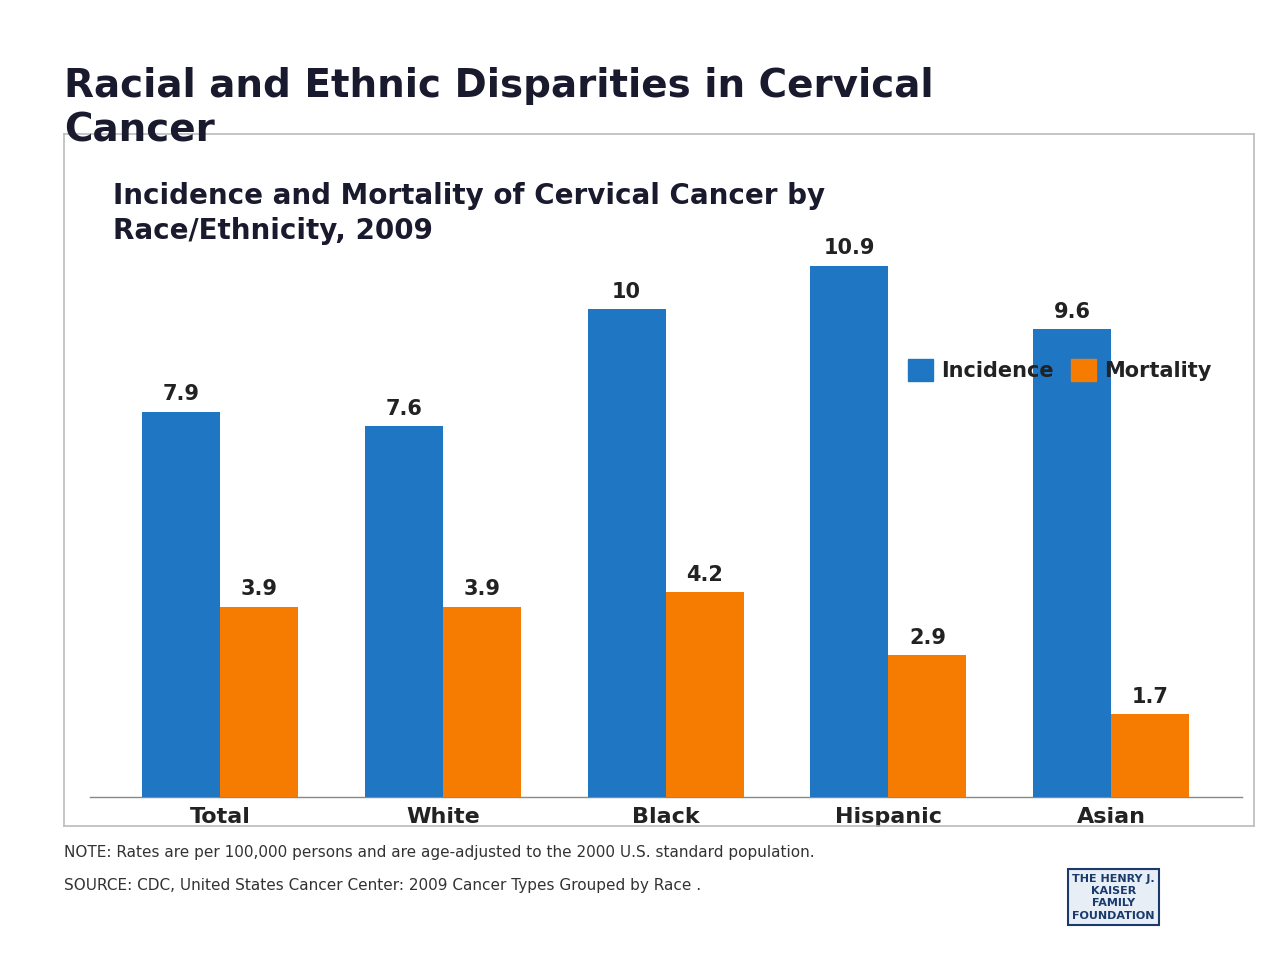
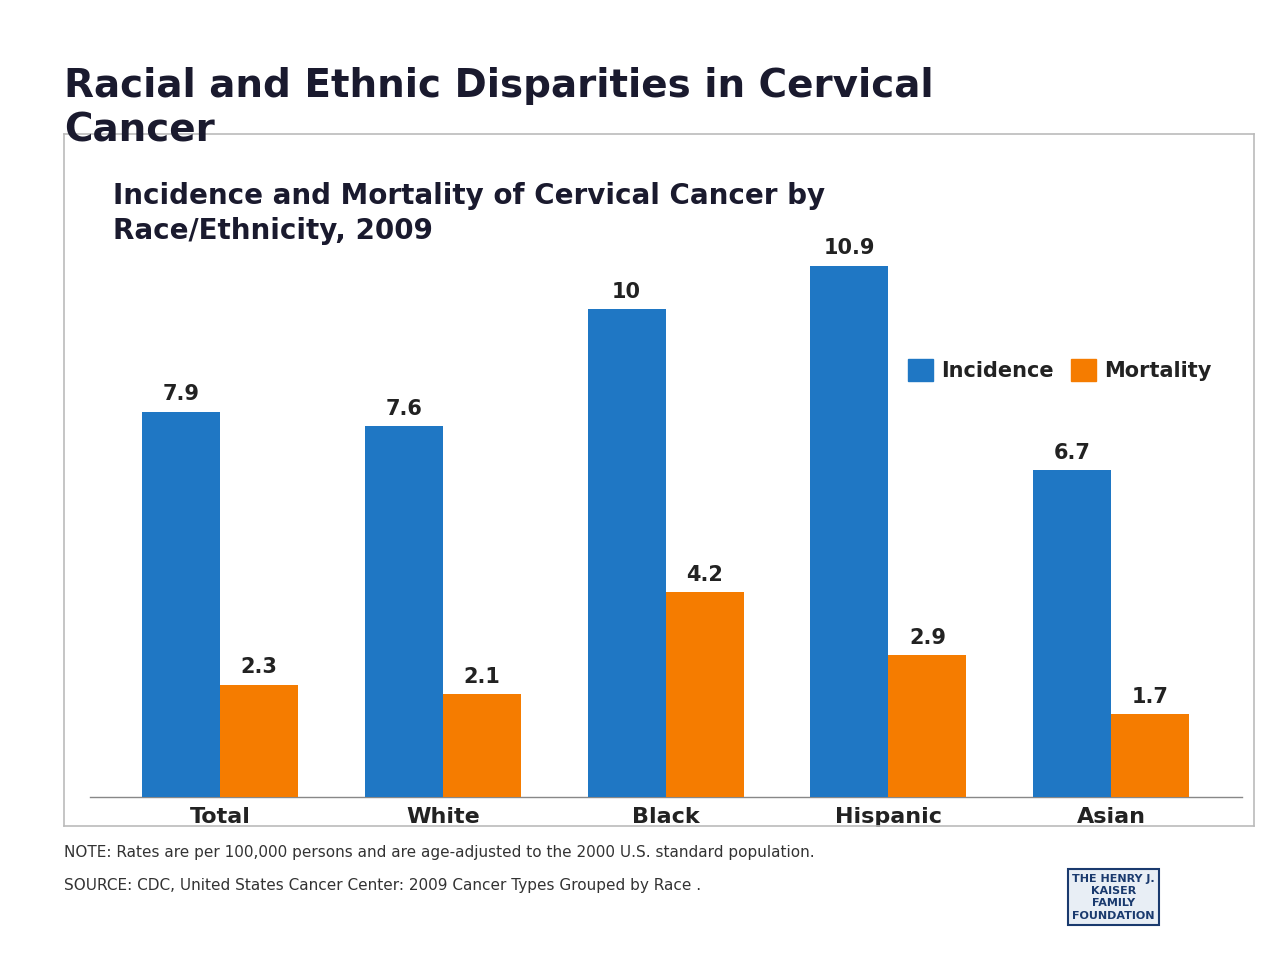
Mortality/Total: 3.9 -> 2.3
Mortality/White: 3.9 -> 2.1
Incidence/Asian: 9.6 -> 6.7
